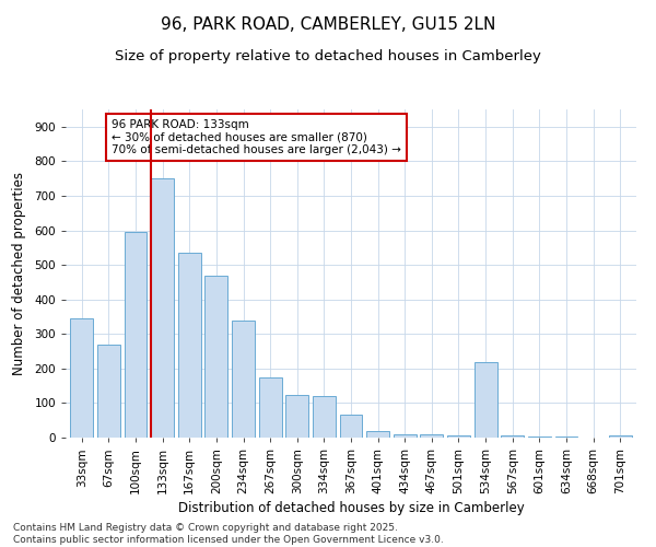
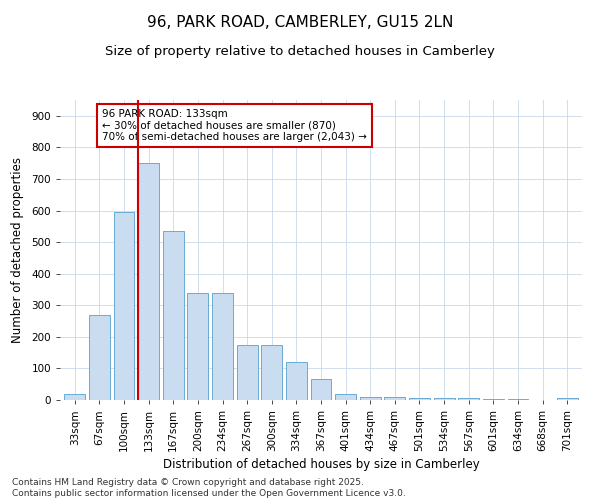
33sqm: 345 -> 20
200sqm: 470 -> 340
300sqm: 125 -> 175
534sqm: 220 -> 5
